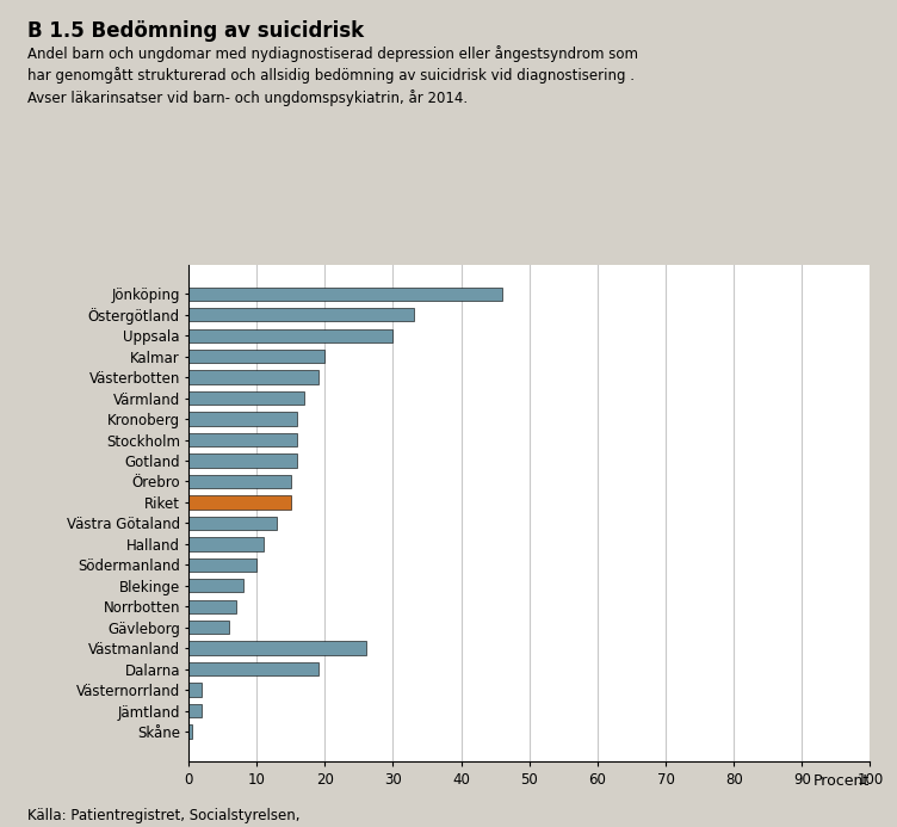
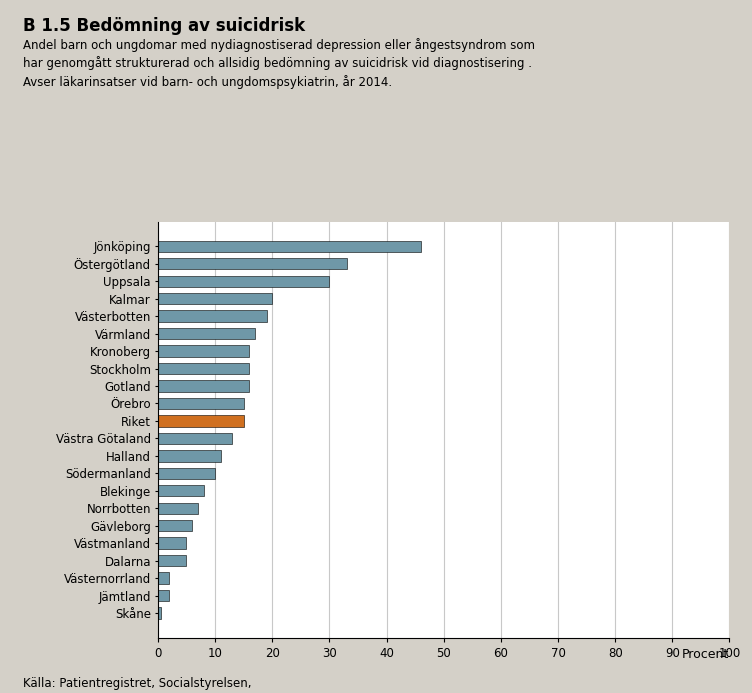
Västmanland: 26.0 -> 5.0
Dalarna: 19.0 -> 5.0
